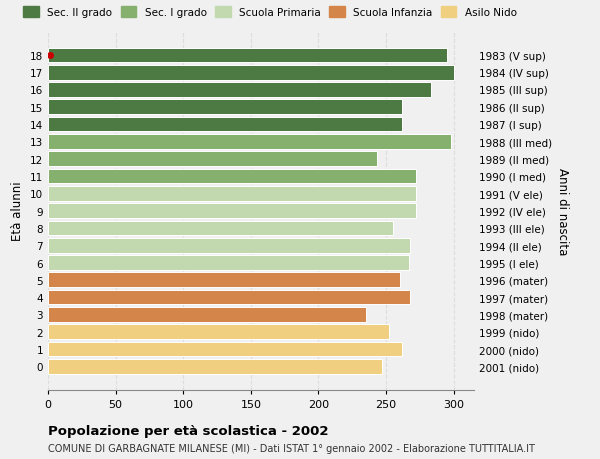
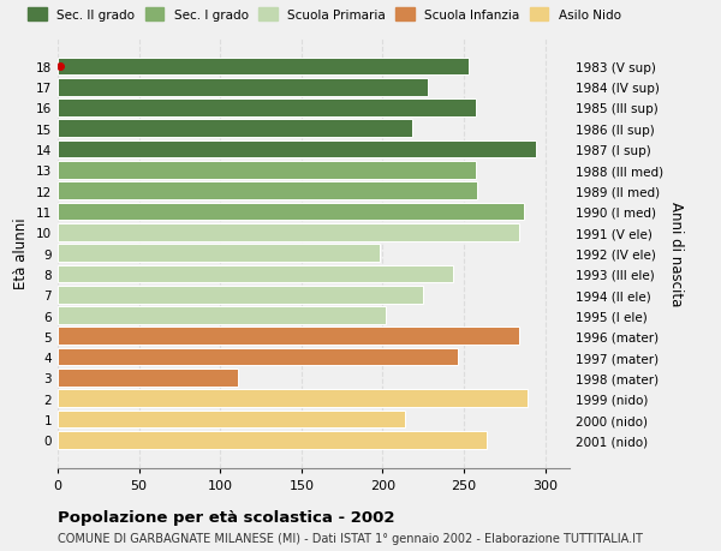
18: 295 -> 253
17: 300 -> 228
16: 283 -> 257
15: 262 -> 218
14: 262 -> 294
13: 298 -> 257
12: 243 -> 258
11: 272 -> 287
10: 272 -> 284
9: 272 -> 198
8: 255 -> 243
7: 268 -> 225
6: 267 -> 202
5: 260 -> 284
4: 268 -> 246
3: 235 -> 111
2: 252 -> 289
1: 262 -> 214
0: 247 -> 264
